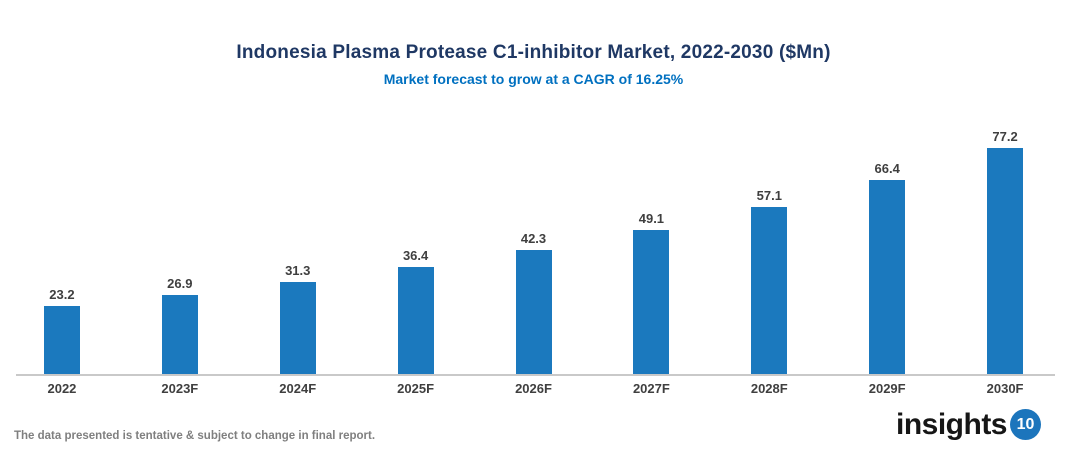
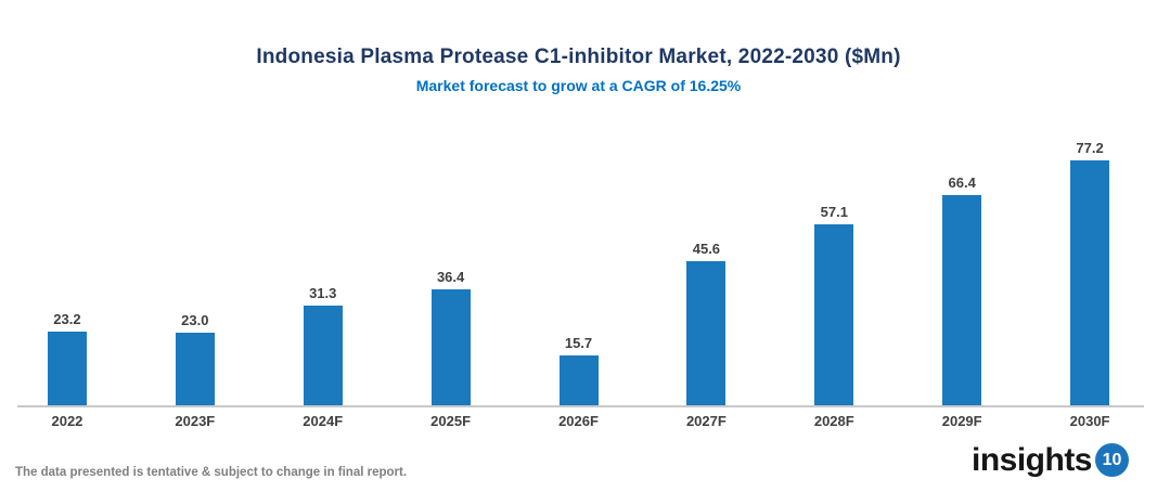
2023F: 26.9 -> 23.0
2026F: 42.3 -> 15.7
2027F: 49.1 -> 45.6
